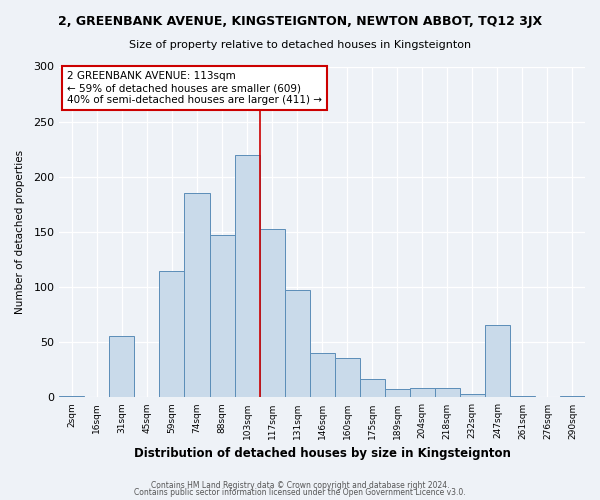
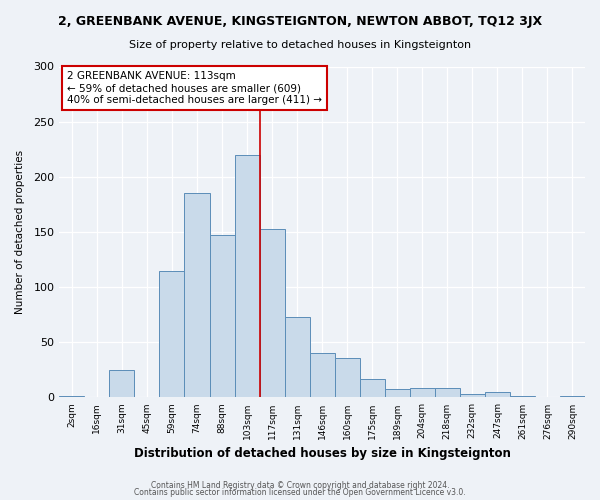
31sqm: 56 -> 25
131sqm: 97 -> 73
247sqm: 66 -> 5
